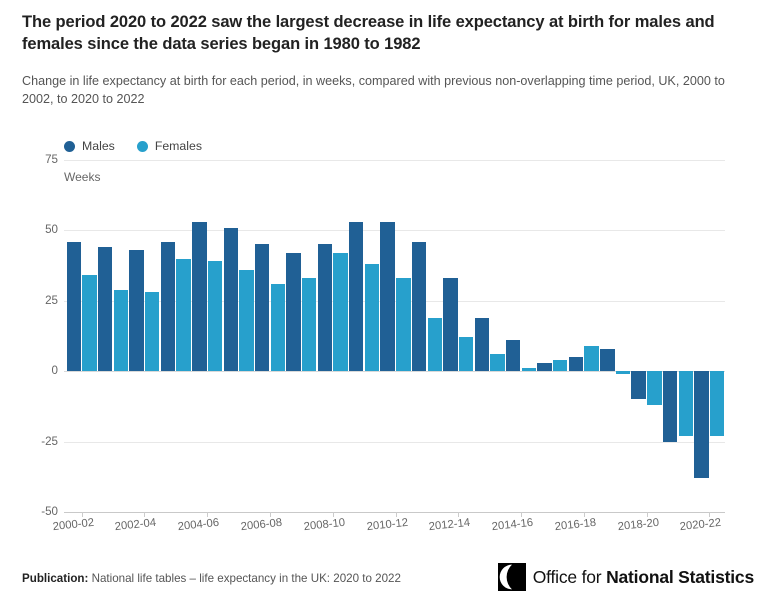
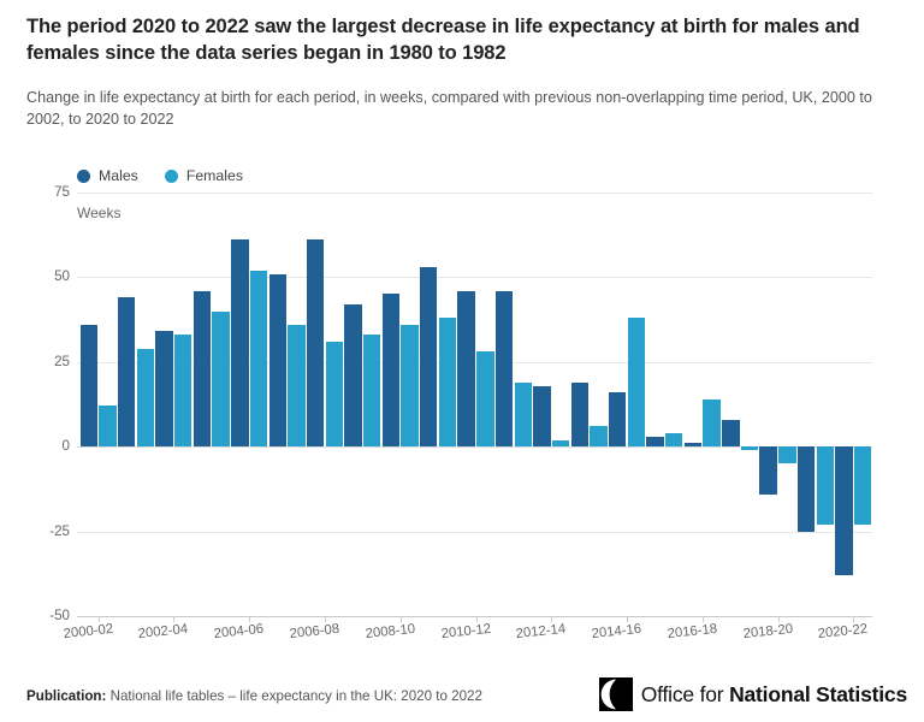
Males/2000-02: 46 -> 36
Females/2000-02: 34 -> 12
Males/2002-04: 43 -> 34
Females/2002-04: 28 -> 33
Males/2004-06: 53 -> 61
Females/2004-06: 39 -> 52
Males/2006-08: 45 -> 61
Females/2008-10: 42 -> 36
Males/2010-12: 53 -> 46
Females/2010-12: 33 -> 28
Males/2012-14: 33 -> 18
Females/2012-14: 12 -> 2
Males/2014-16: 11 -> 16
Females/2014-16: 1 -> 38
Males/2016-18: 5 -> 1
Females/2016-18: 9 -> 14
Males/2018-20: -10 -> -14
Females/2018-20: -12 -> -5
